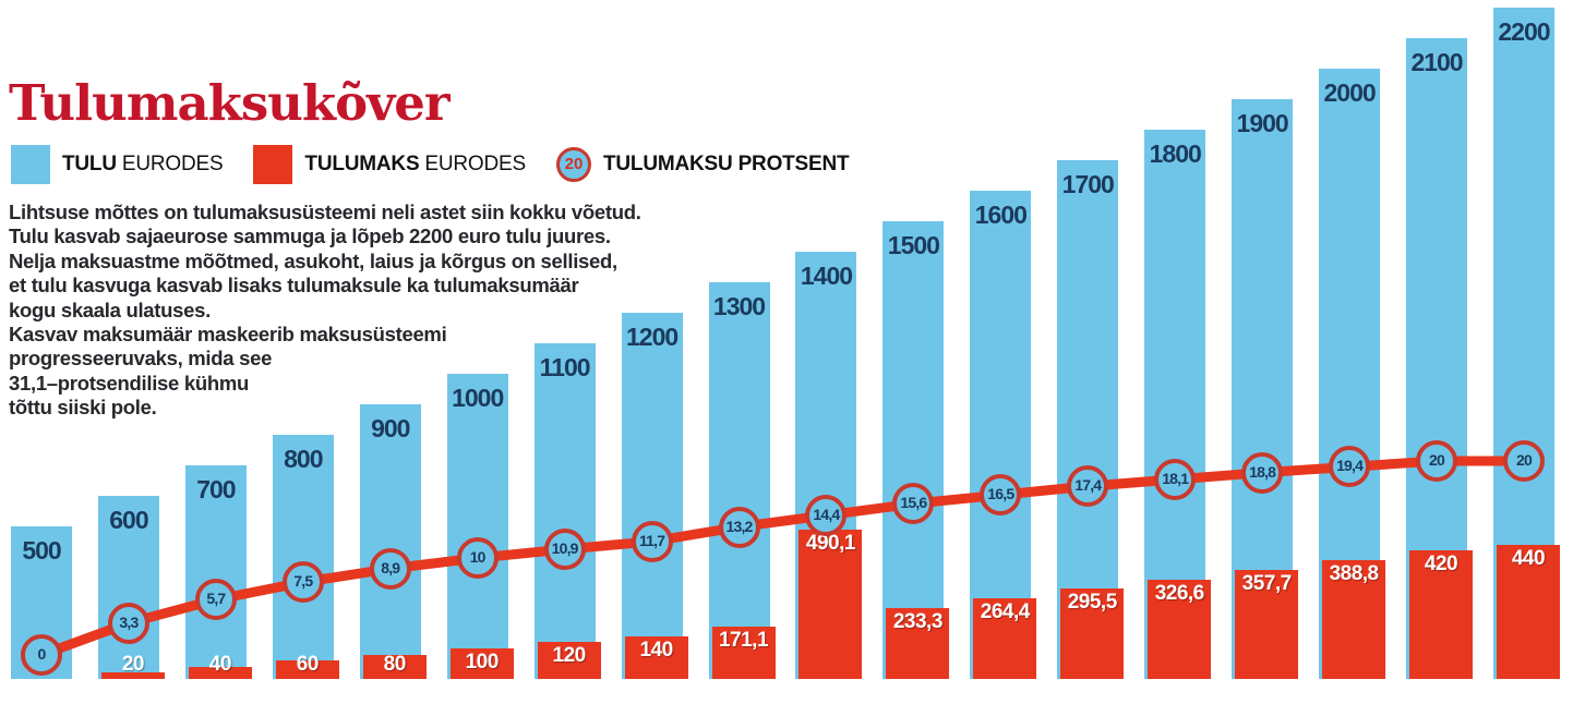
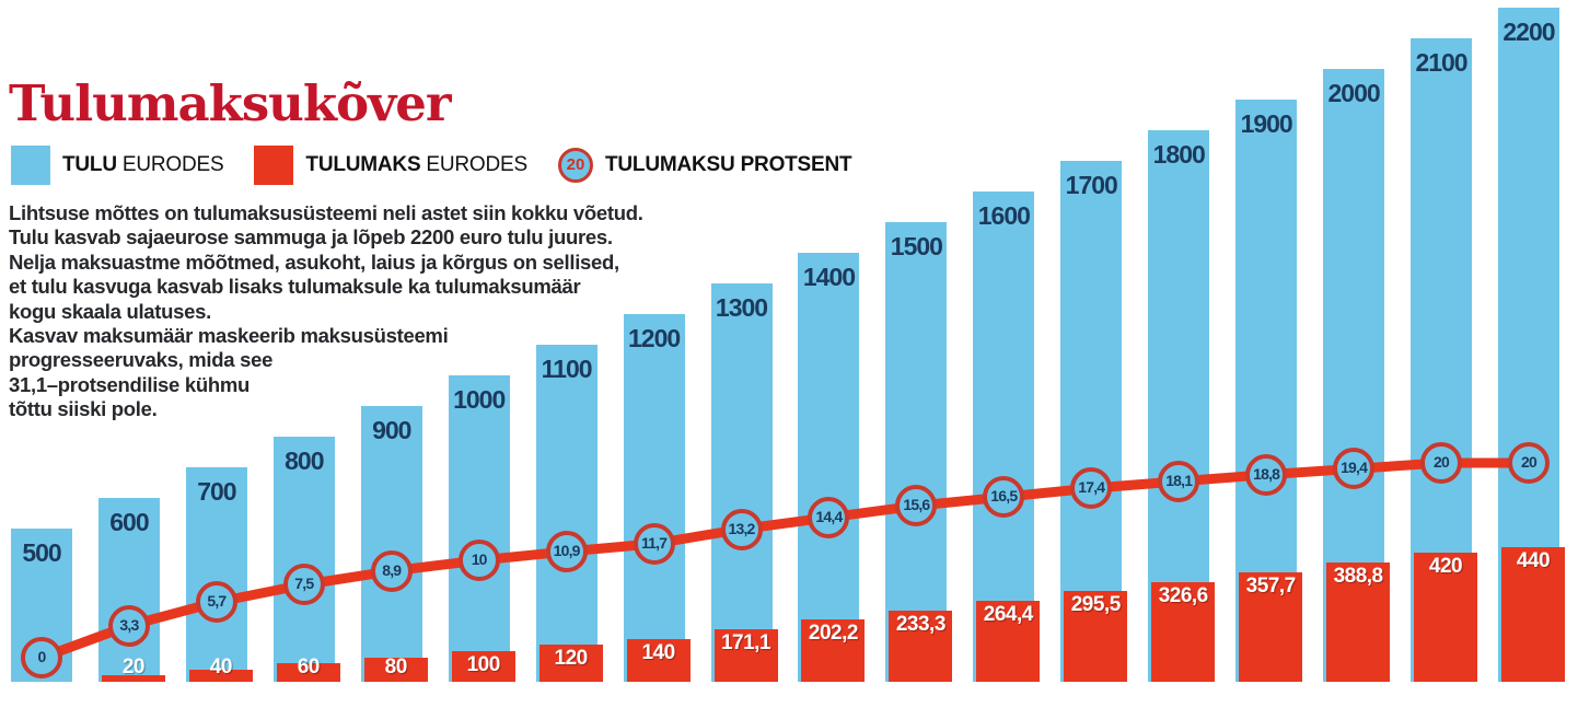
TULUMAKS EURODES/1400: 490,1 -> 202,2
